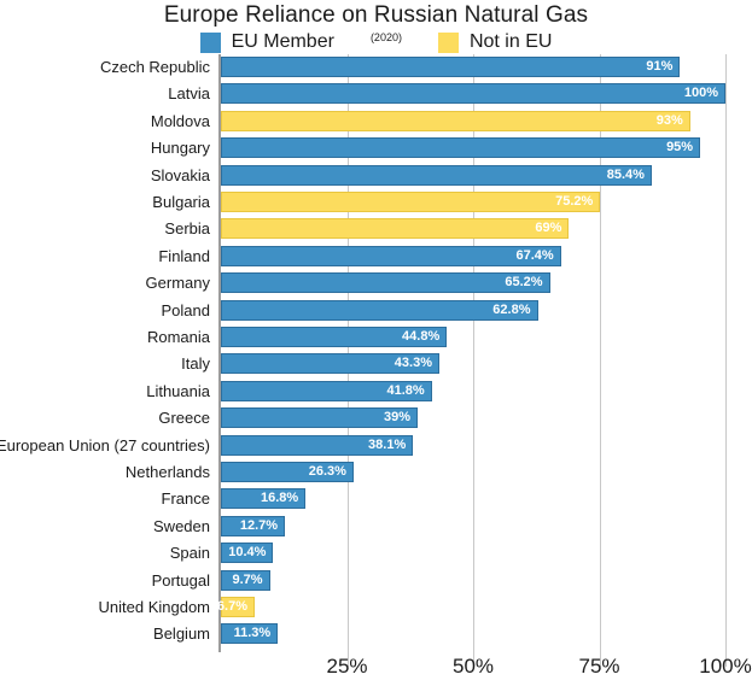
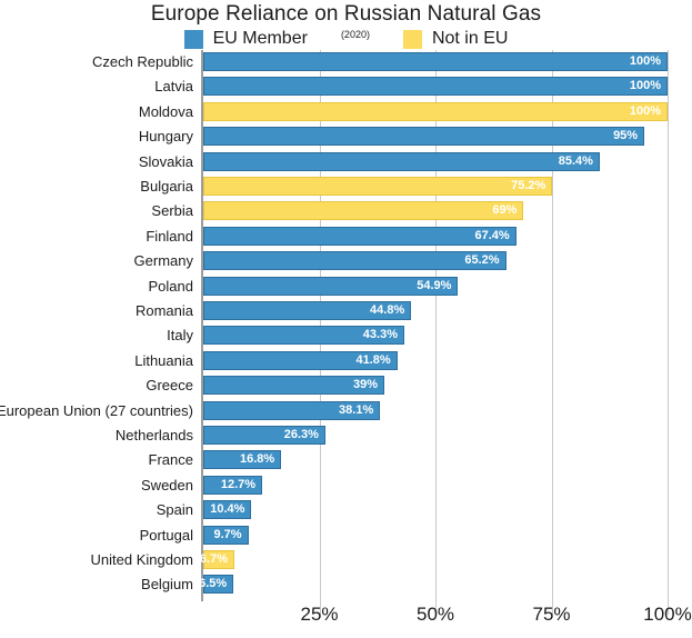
Czech Republic: 91% -> 100%
Moldova: 93% -> 100%
Poland: 62.8% -> 54.9%
Belgium: 11.3% -> 6.5%
